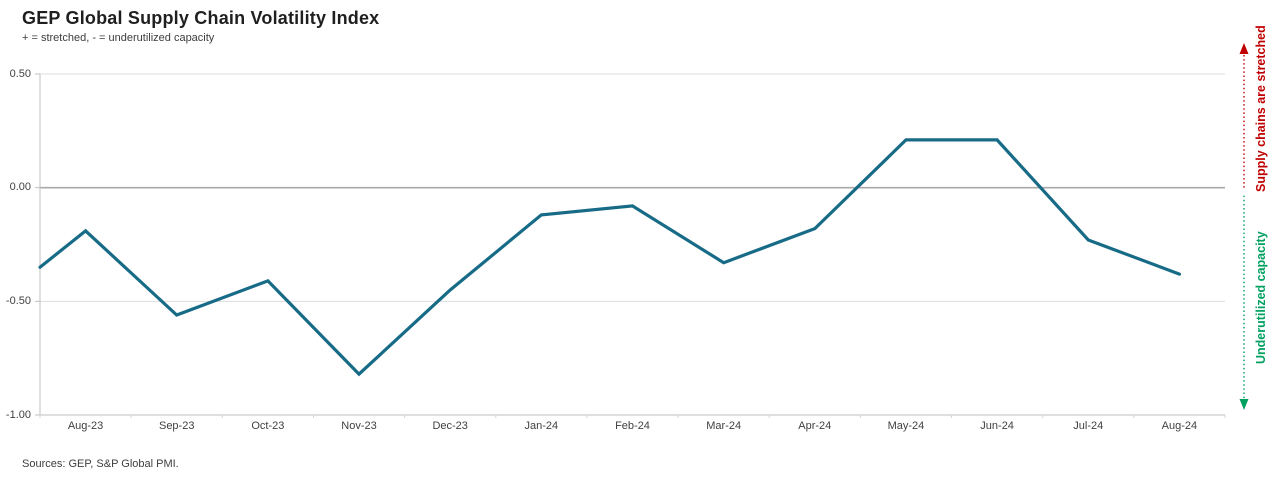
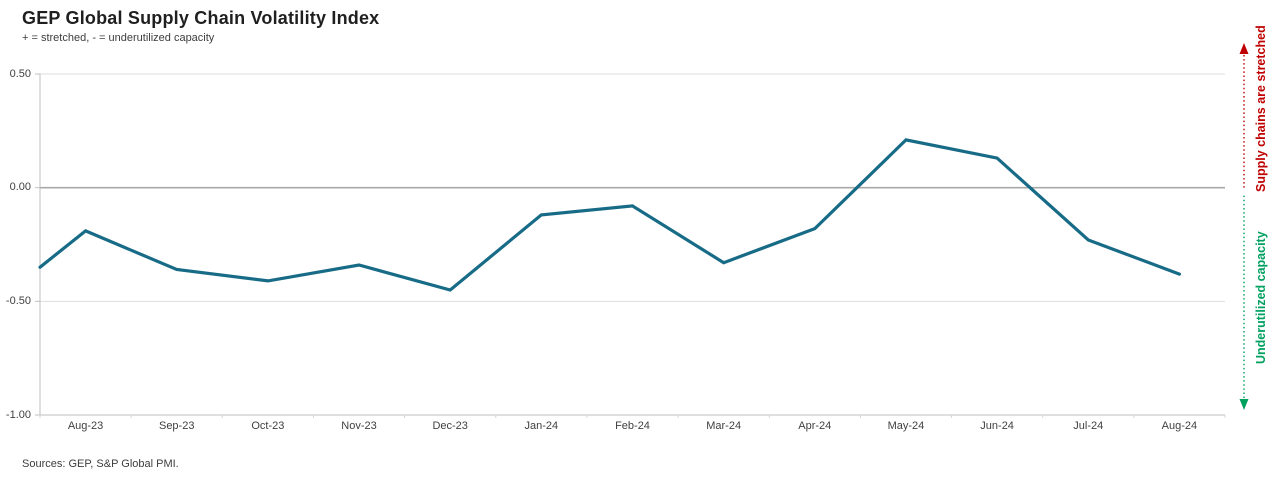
Sep-23: -0.56 -> -0.36
Nov-23: -0.82 -> -0.34
Jun-24: 0.21 -> 0.13
